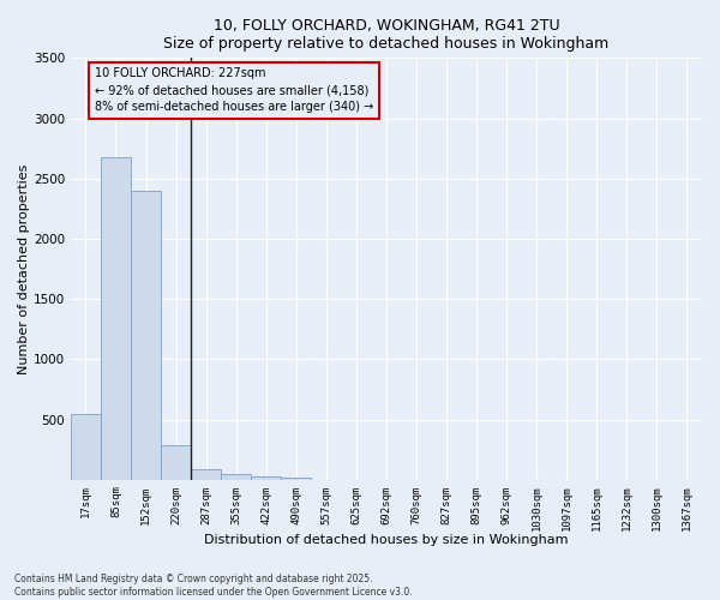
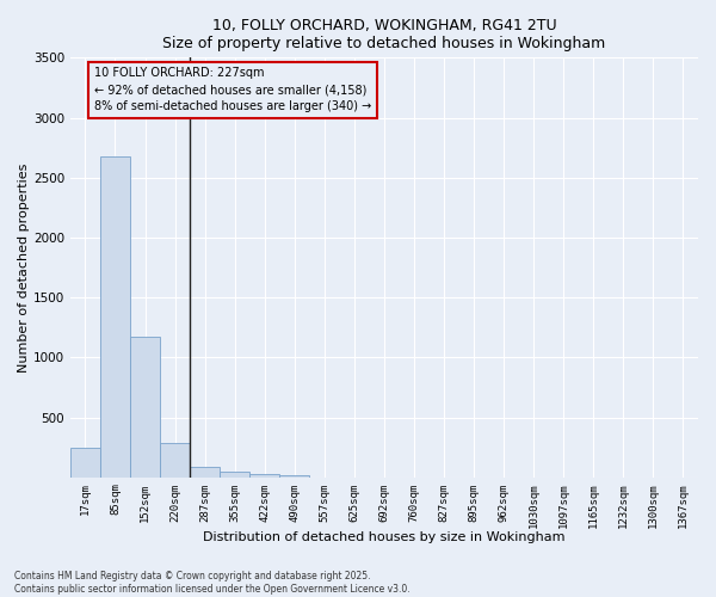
17sqm: 550 -> 250
152sqm: 2400 -> 1170
